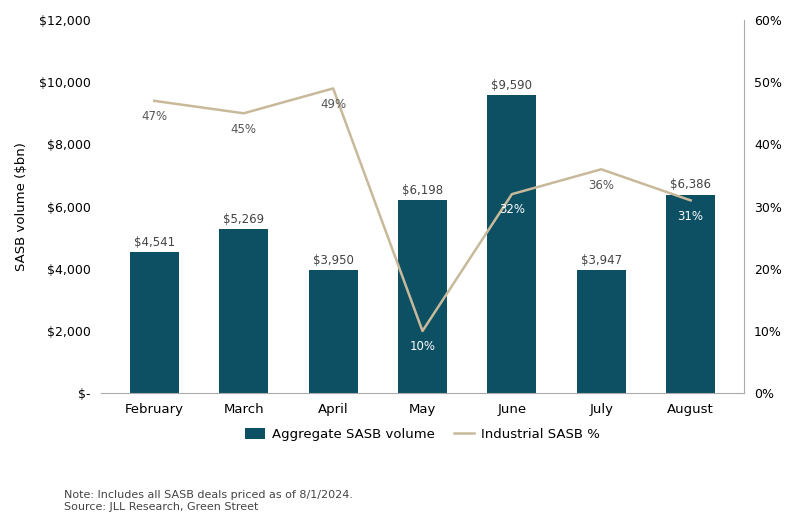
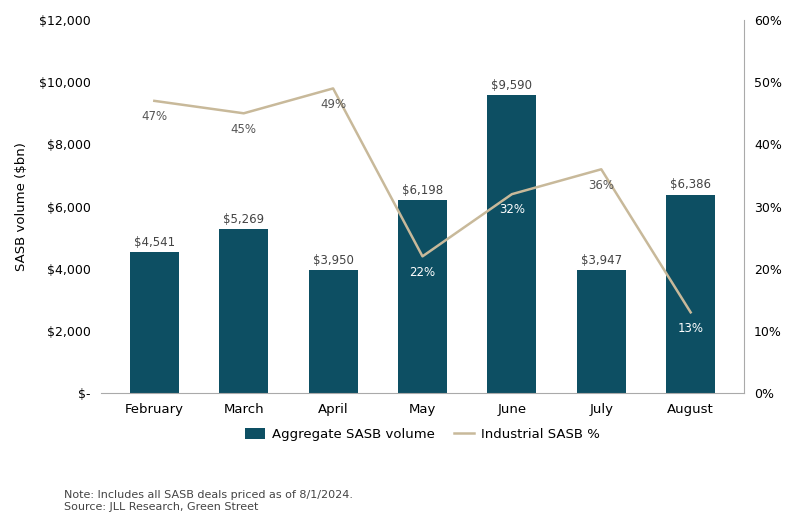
Industrial SASB %/May: 10% -> 22%
Industrial SASB %/August: 31% -> 13%
